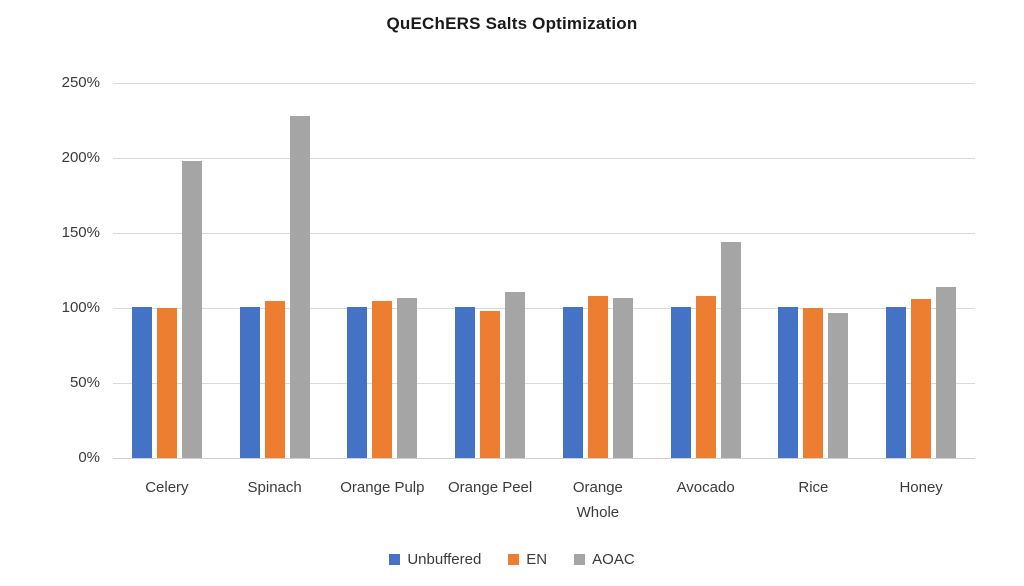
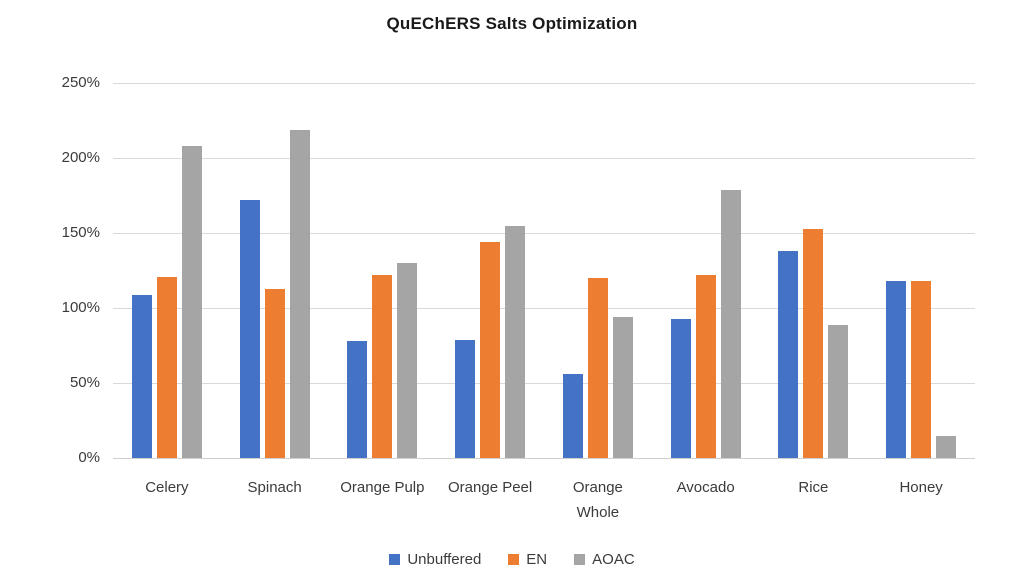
Unbuffered/Celery: 101% -> 109%
EN/Celery: 100% -> 121%
AOAC/Celery: 198% -> 208%
Unbuffered/Spinach: 101% -> 172%
EN/Spinach: 105% -> 113%
AOAC/Spinach: 228% -> 219%
Unbuffered/Orange Pulp: 101% -> 78%
EN/Orange Pulp: 105% -> 122%
AOAC/Orange Pulp: 107% -> 130%
Unbuffered/Orange Peel: 101% -> 79%
EN/Orange Peel: 98% -> 144%
AOAC/Orange Peel: 111% -> 155%
Unbuffered/Orange Whole: 101% -> 56%
EN/Orange Whole: 108% -> 120%
AOAC/Orange Whole: 107% -> 94%
Unbuffered/Avocado: 101% -> 93%
EN/Avocado: 108% -> 122%
AOAC/Avocado: 144% -> 179%
Unbuffered/Rice: 101% -> 138%
EN/Rice: 100% -> 153%
AOAC/Rice: 97% -> 89%
Unbuffered/Honey: 101% -> 118%
EN/Honey: 106% -> 118%
AOAC/Honey: 114% -> 15%
